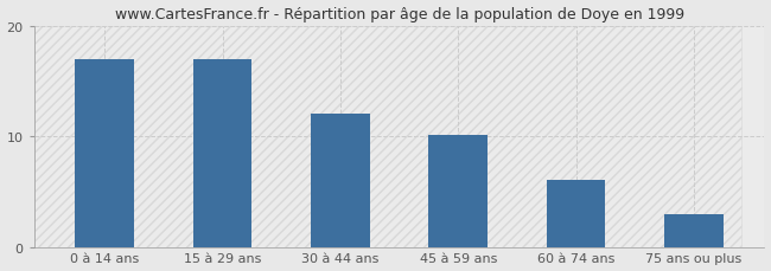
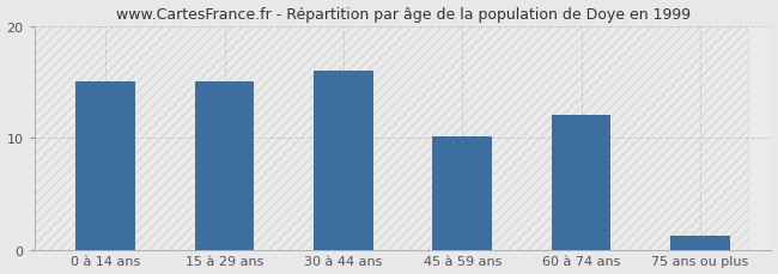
0 à 14 ans: 17.0 -> 15.0
15 à 29 ans: 17.0 -> 15.0
30 à 44 ans: 12.0 -> 16.0
60 à 74 ans: 6.0 -> 12.0
75 ans ou plus: 3.0 -> 1.2
